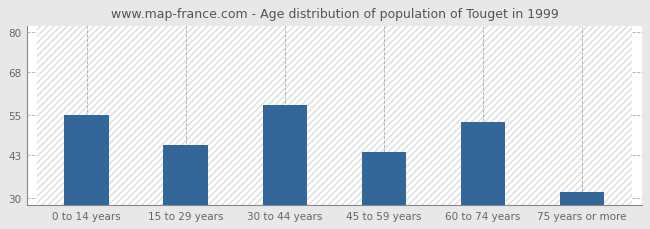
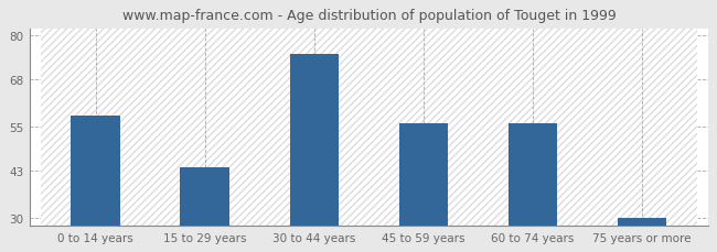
0 to 14 years: 55 -> 58
15 to 29 years: 46 -> 44
30 to 44 years: 58 -> 75
45 to 59 years: 44 -> 56
60 to 74 years: 53 -> 56
75 years or more: 32 -> 30
